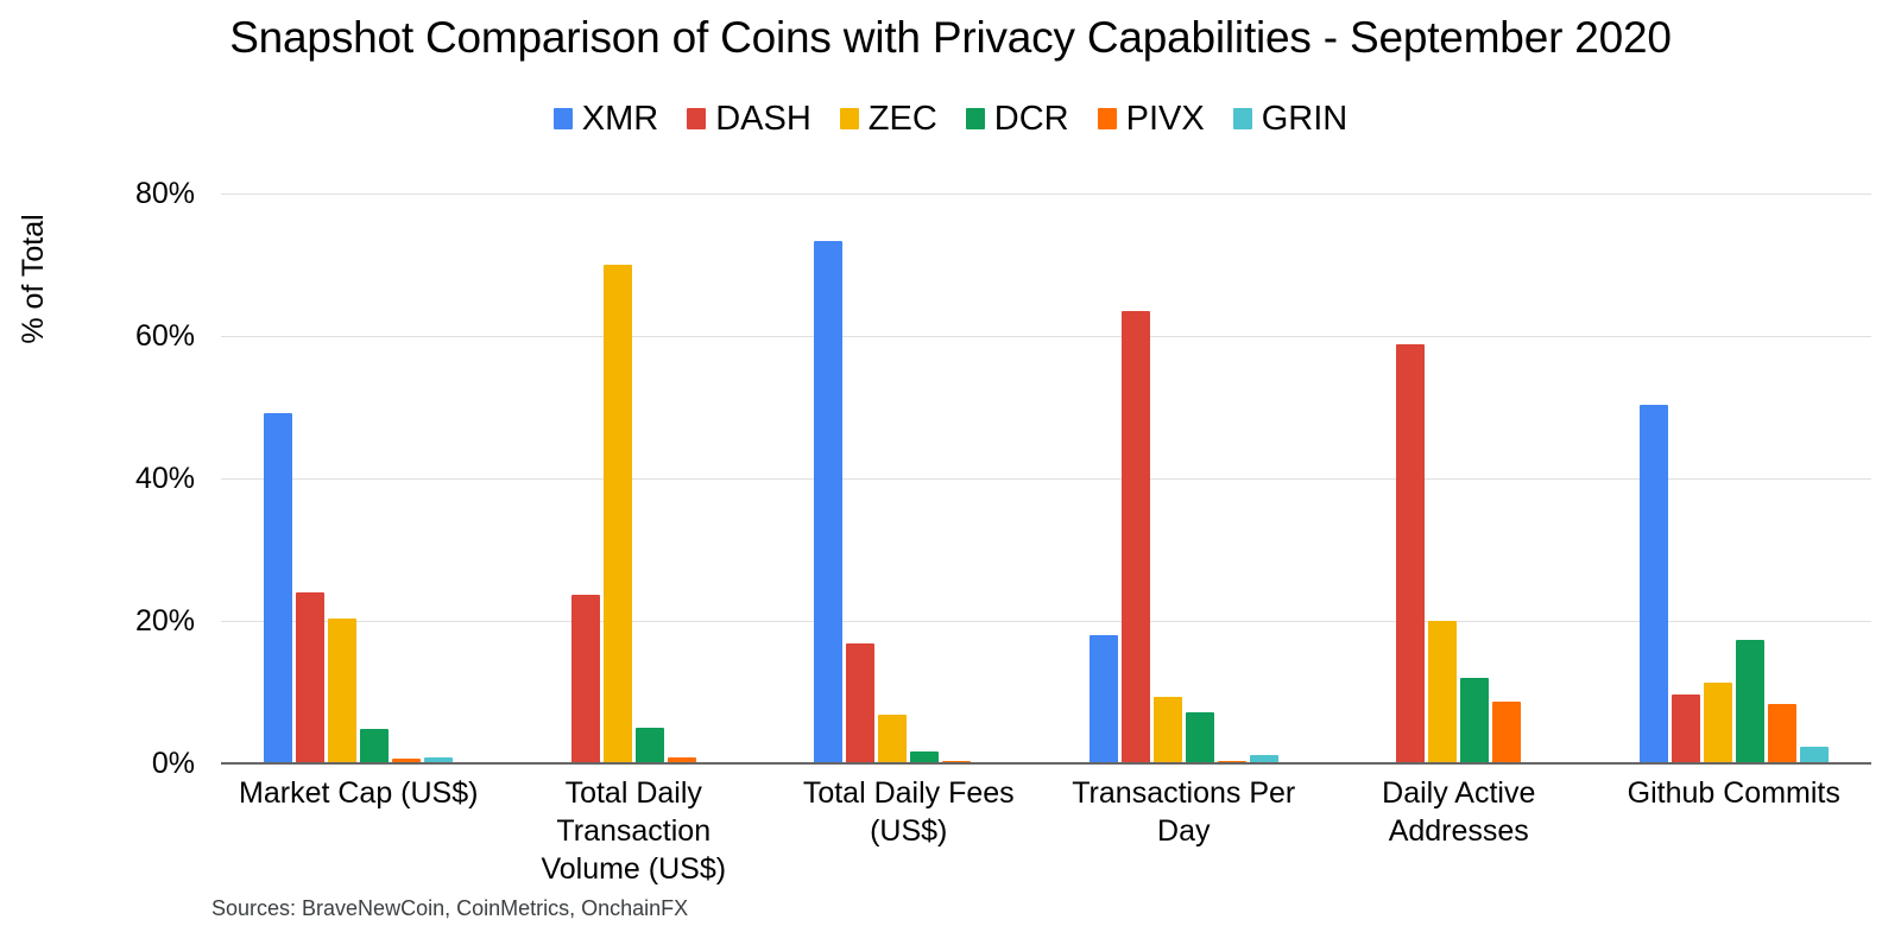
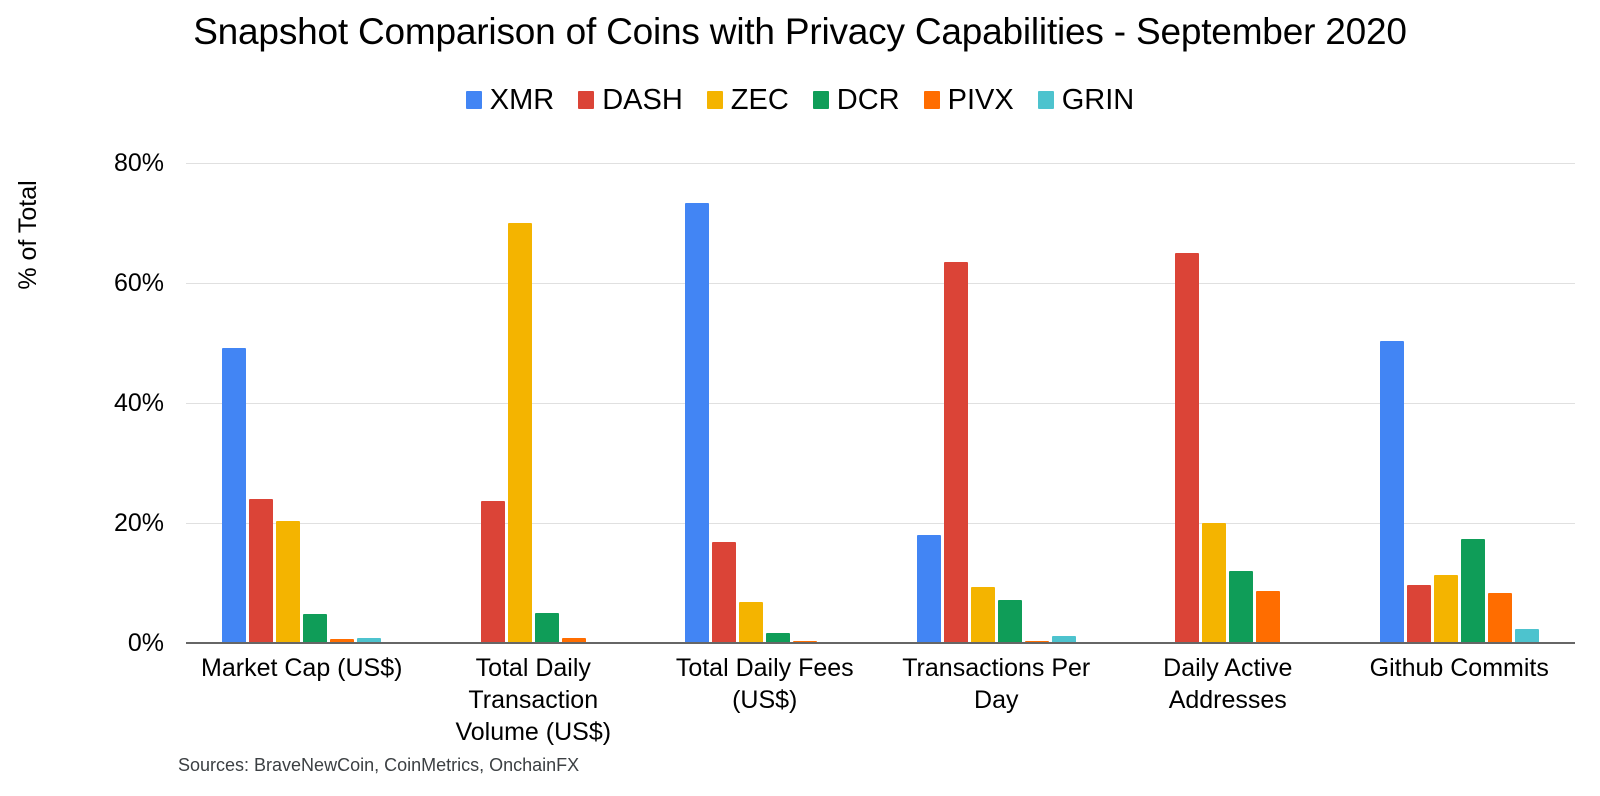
DASH/Daily Active Addresses: 59% -> 65%
